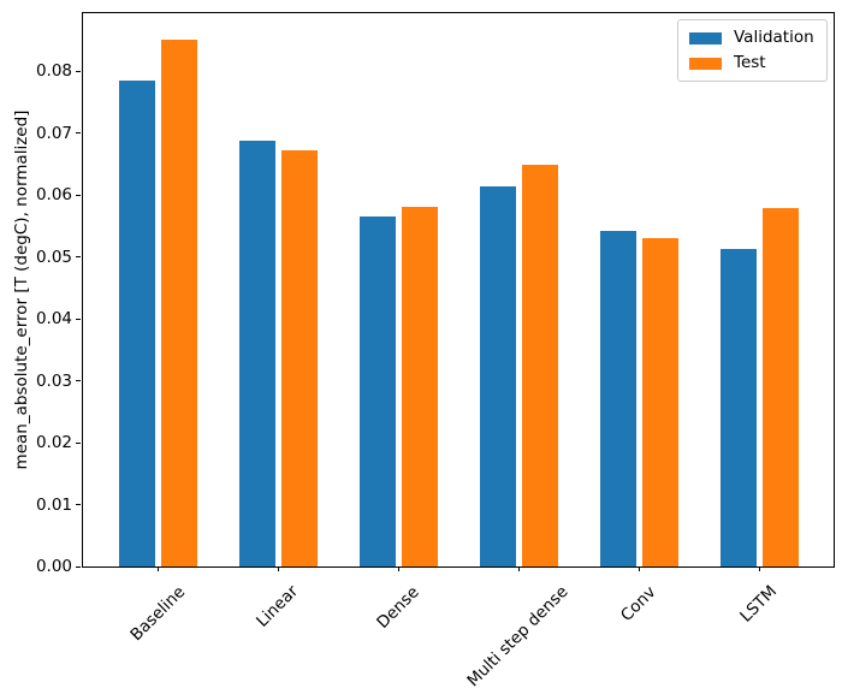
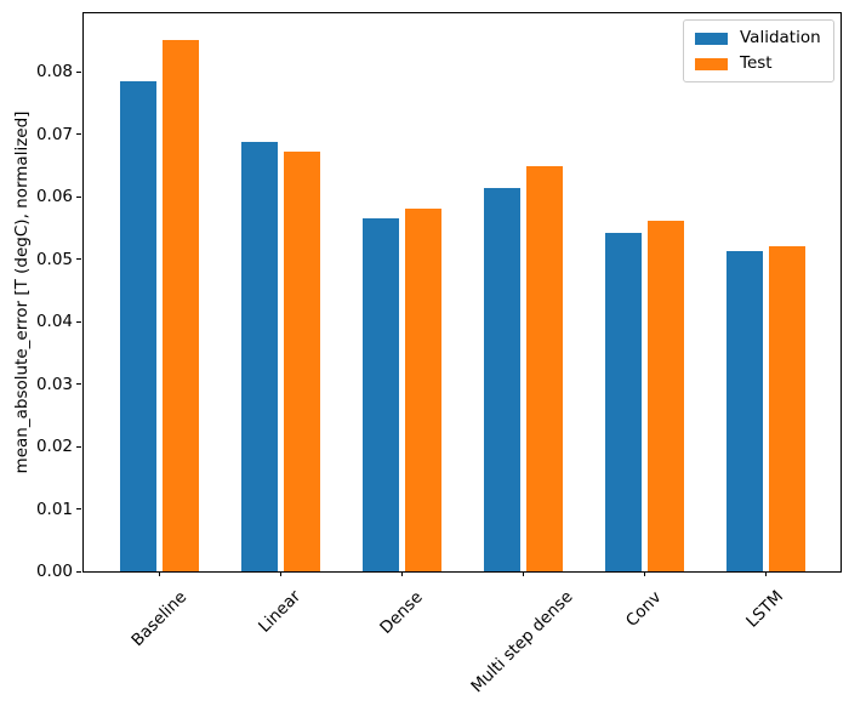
Test/Conv: 0.053 -> 0.056
Test/LSTM: 0.058 -> 0.052
